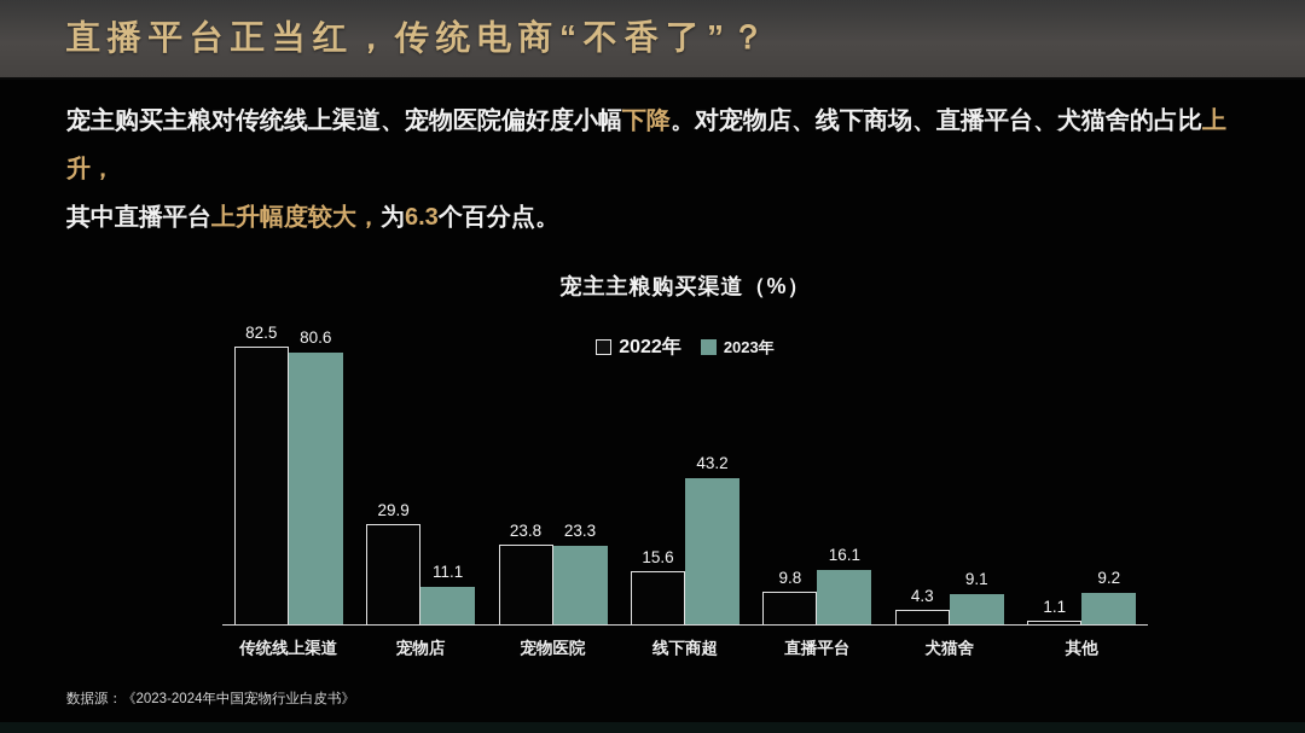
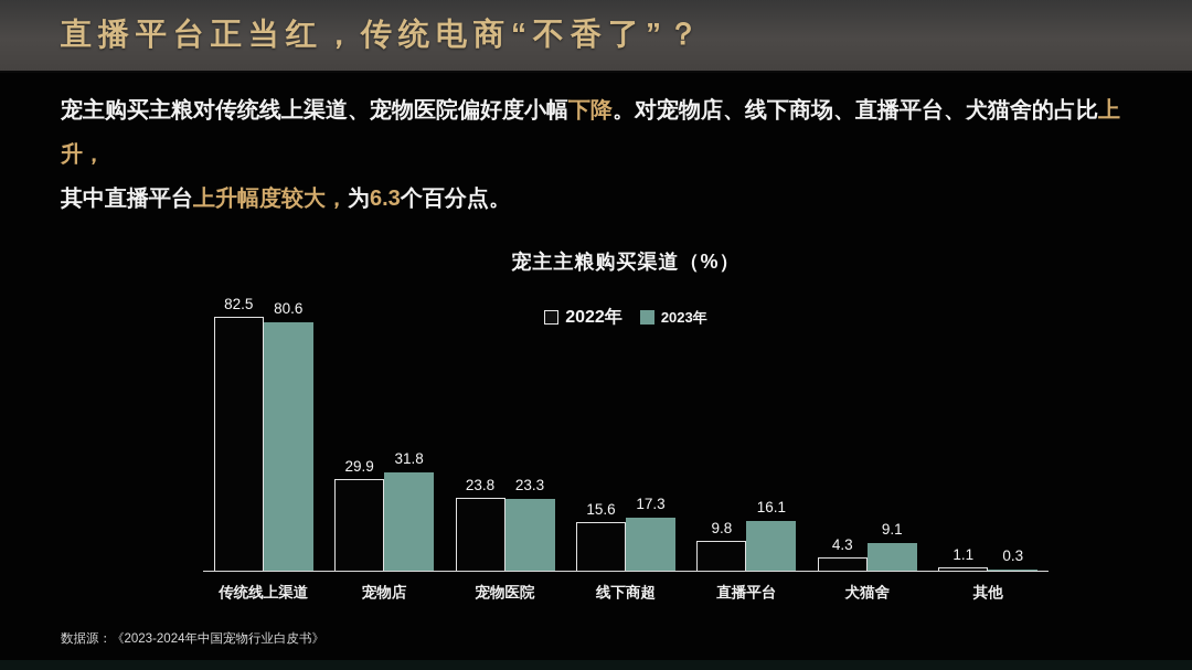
2023年/宠物店: 11.1 -> 31.8
2023年/线下商超: 43.2 -> 17.3
2023年/其他: 9.2 -> 0.3
